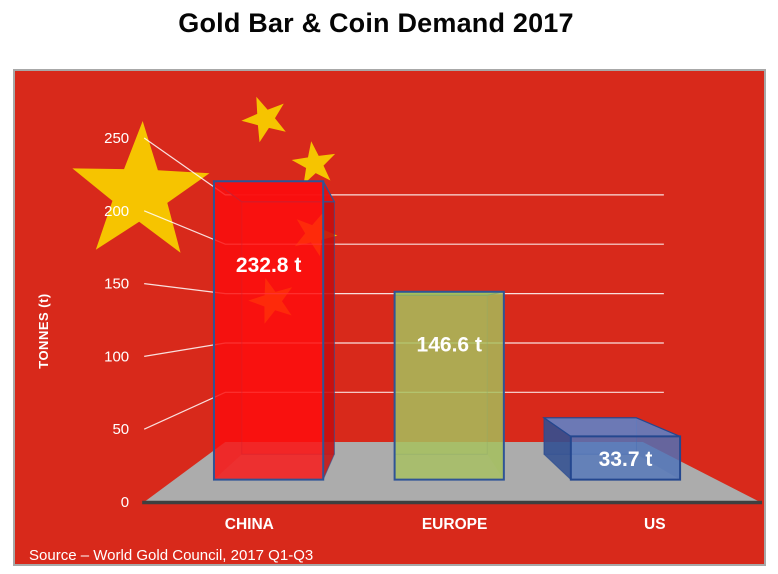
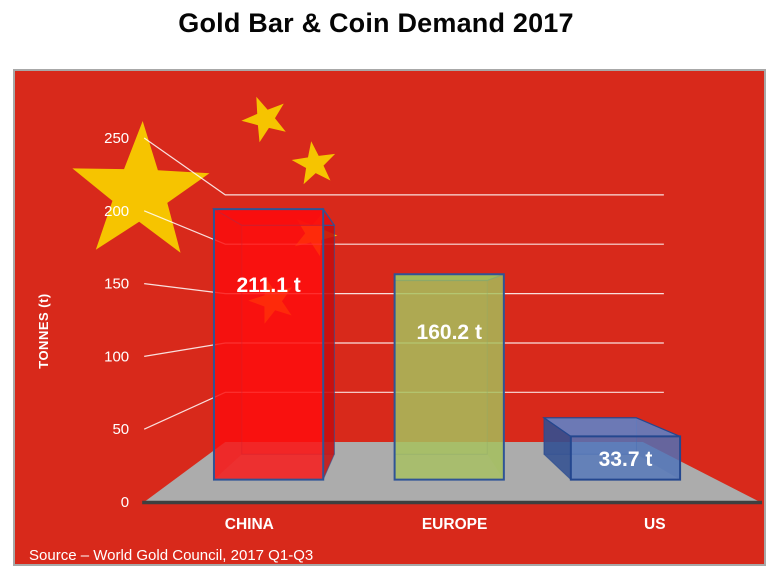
CHINA: 232.8 -> 211.1
EUROPE: 146.6 -> 160.2
